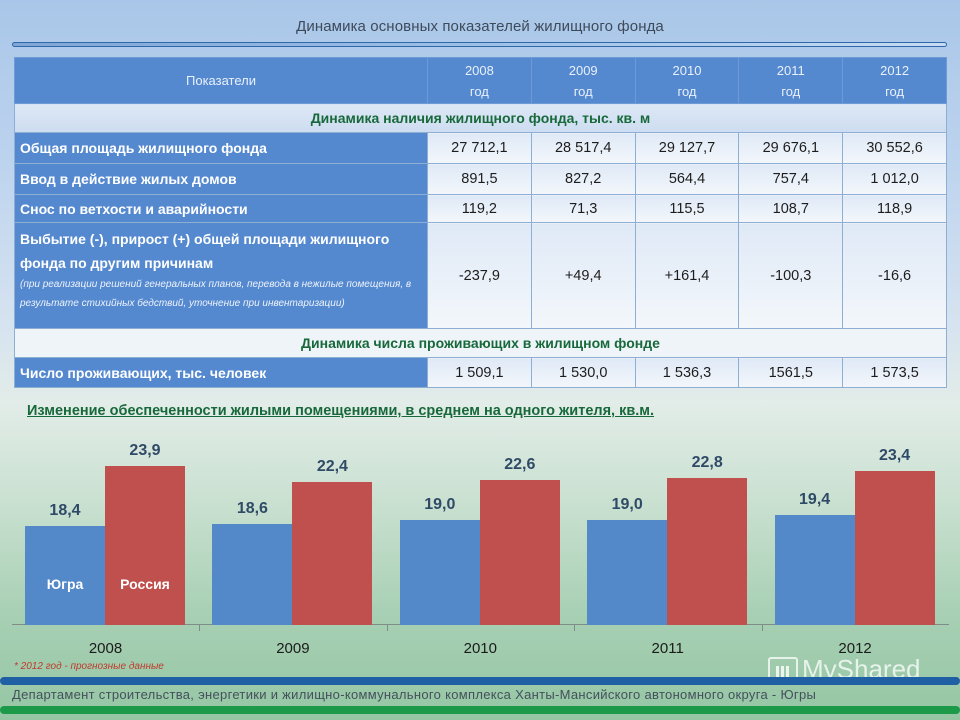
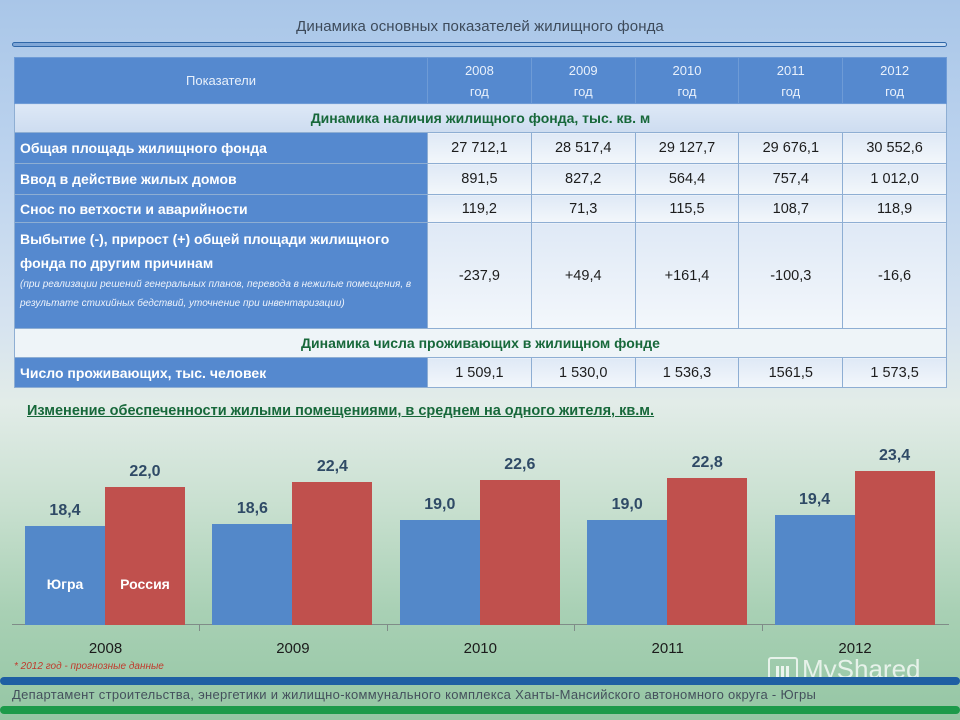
Россия/2008: 23,9 -> 22,0
